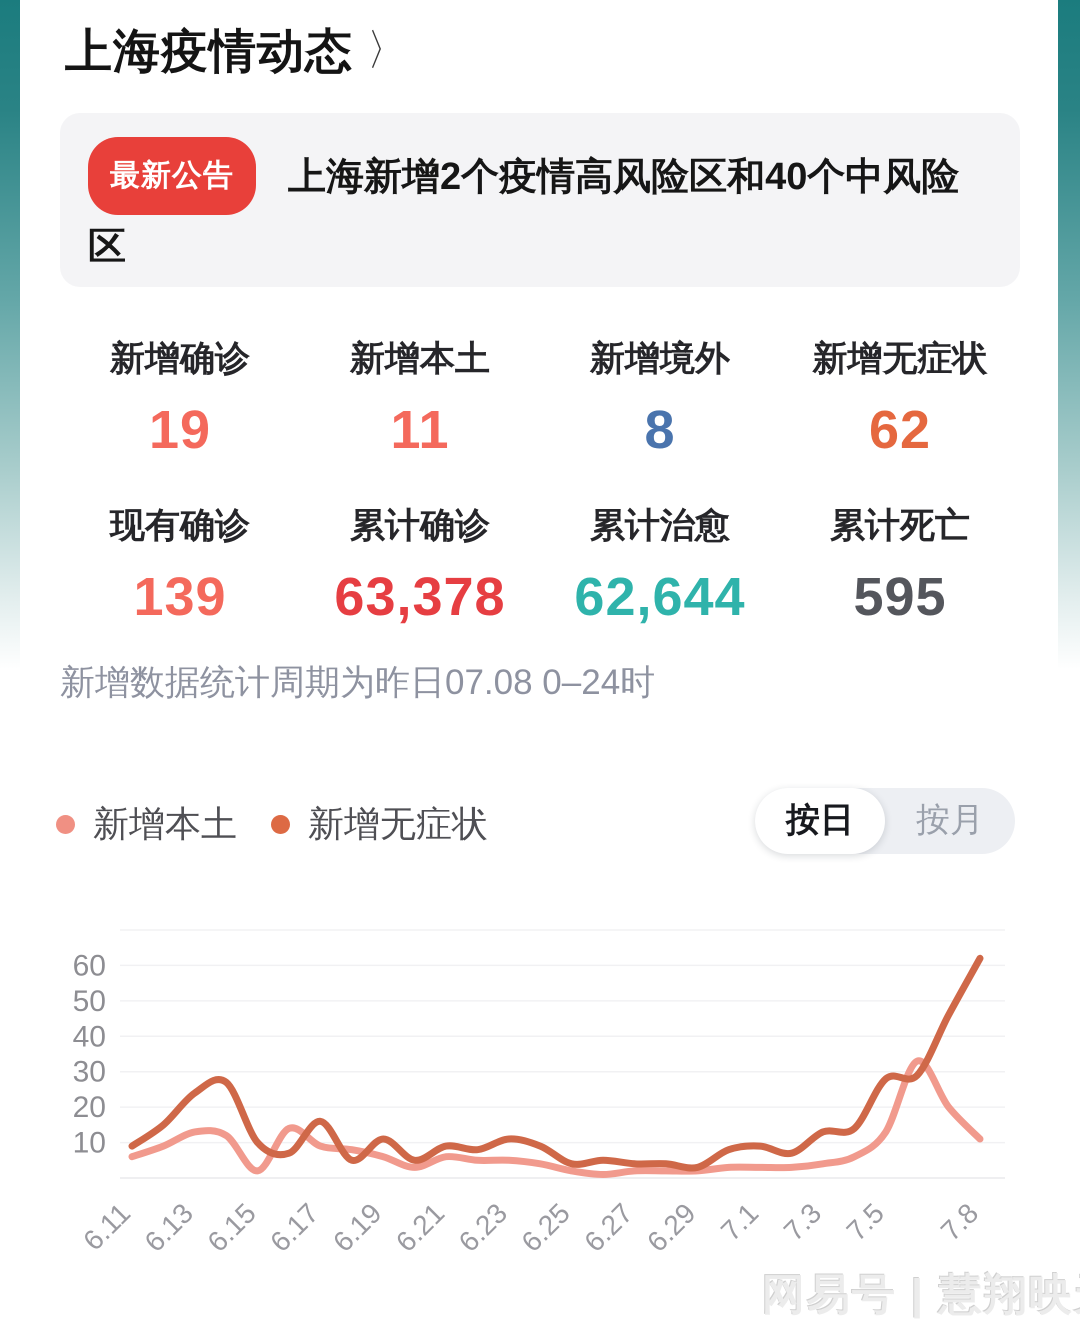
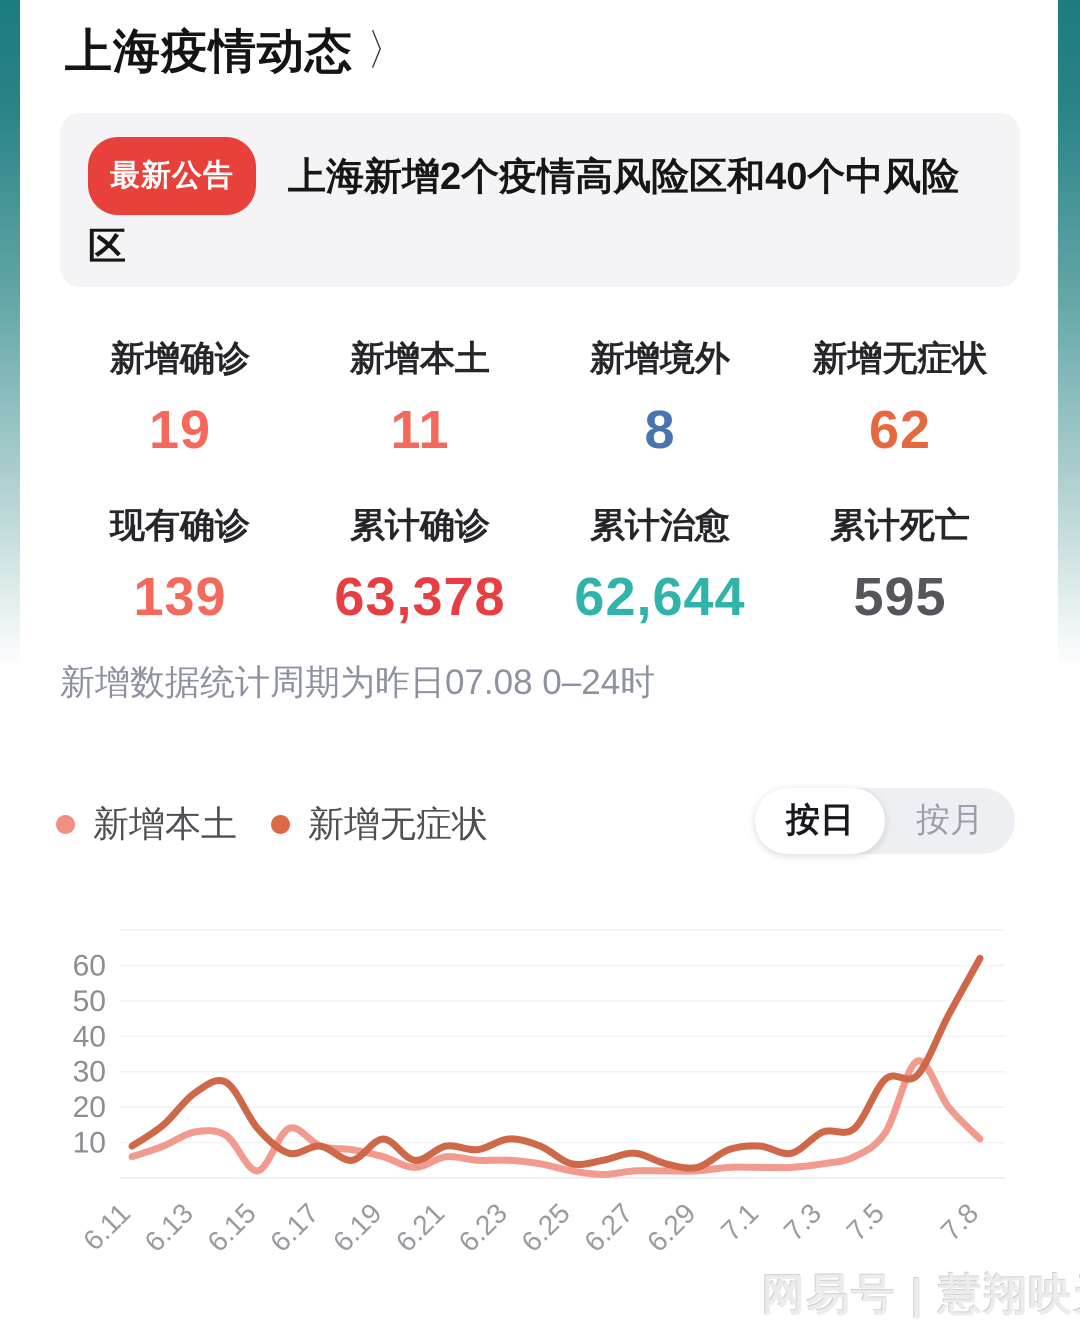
新增无症状/6.15: 10 -> 14
新增无症状/6.17: 16 -> 9
新增无症状/6.27: 4 -> 7
